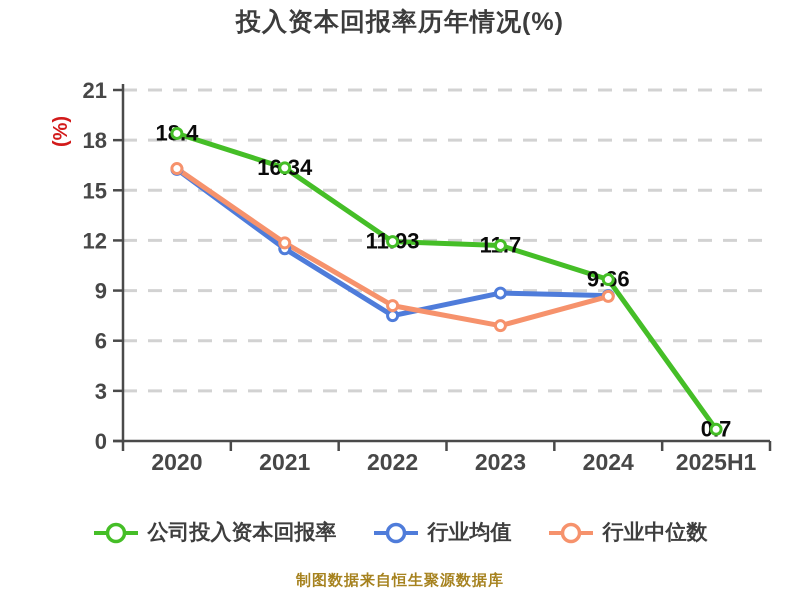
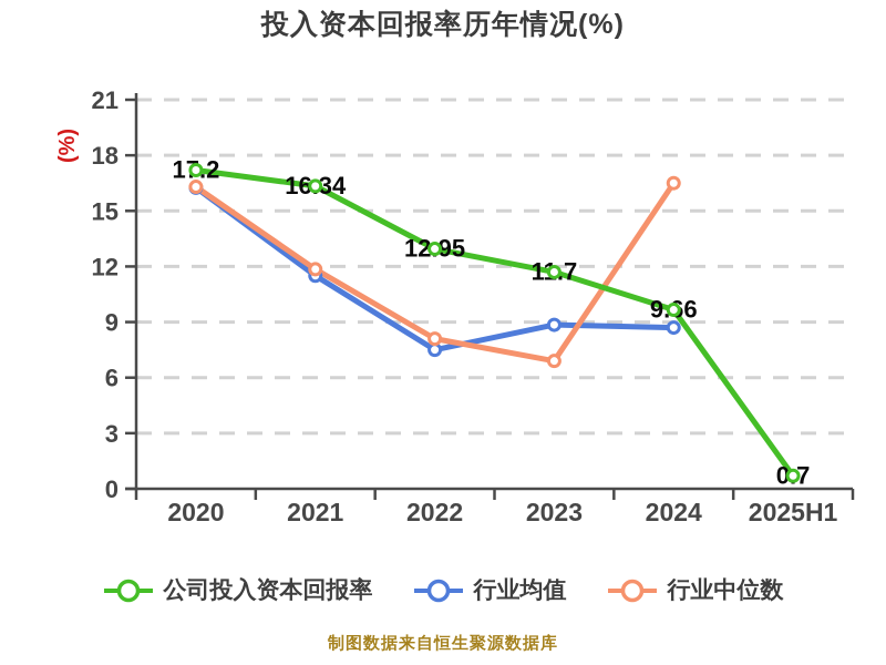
公司投入资本回报率/2020: 18.4 -> 17.2
公司投入资本回报率/2022: 11.93 -> 12.95
行业中位数/2024: 8.7 -> 16.5
